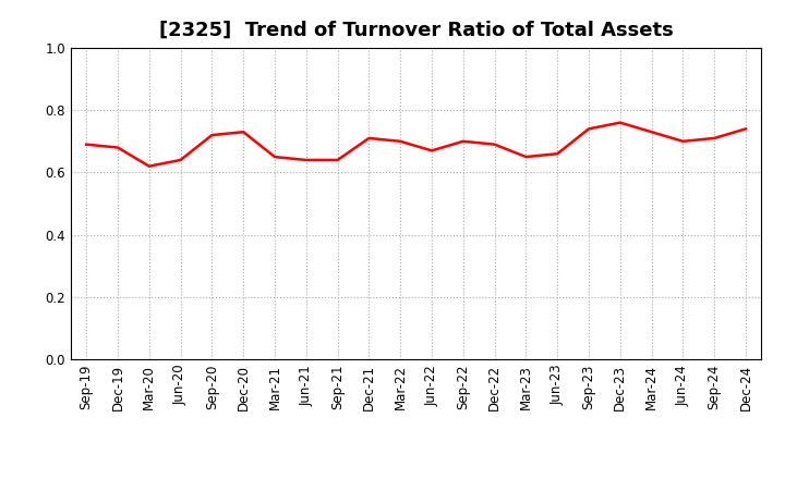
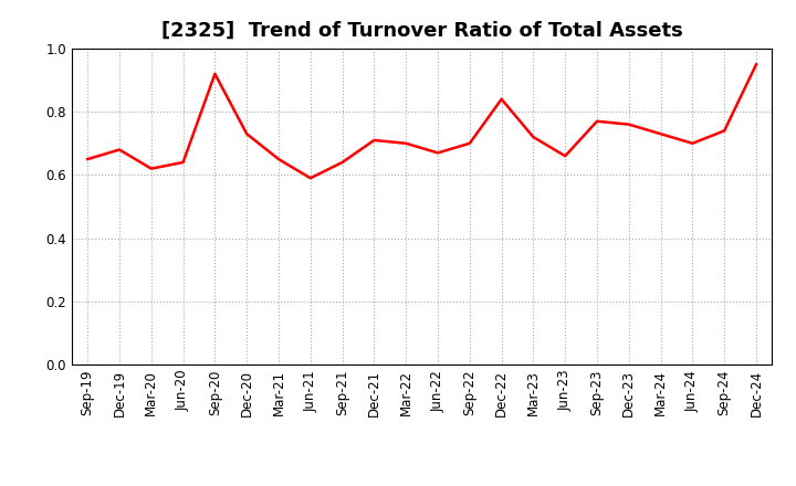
Sep-19: 0.69 -> 0.65
Sep-20: 0.72 -> 0.92
Jun-21: 0.64 -> 0.59
Dec-22: 0.69 -> 0.84
Mar-23: 0.65 -> 0.72
Sep-23: 0.74 -> 0.77
Sep-24: 0.71 -> 0.74
Dec-24: 0.74 -> 0.95
